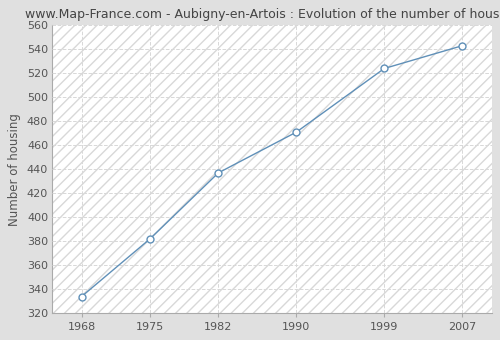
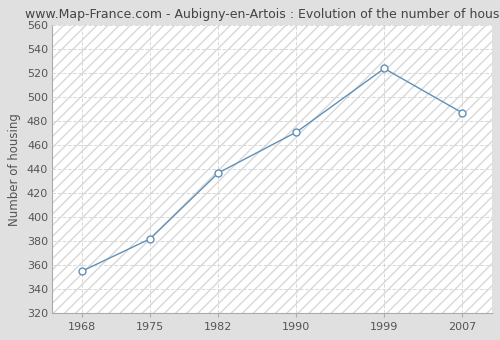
1968: 334 -> 355
2007: 543 -> 487
